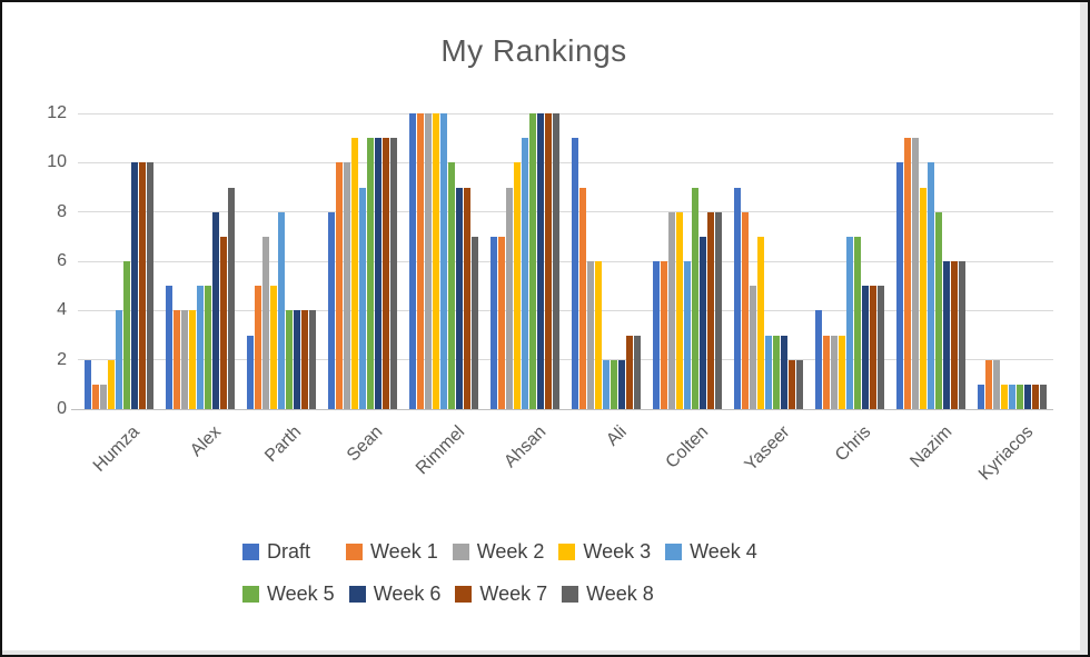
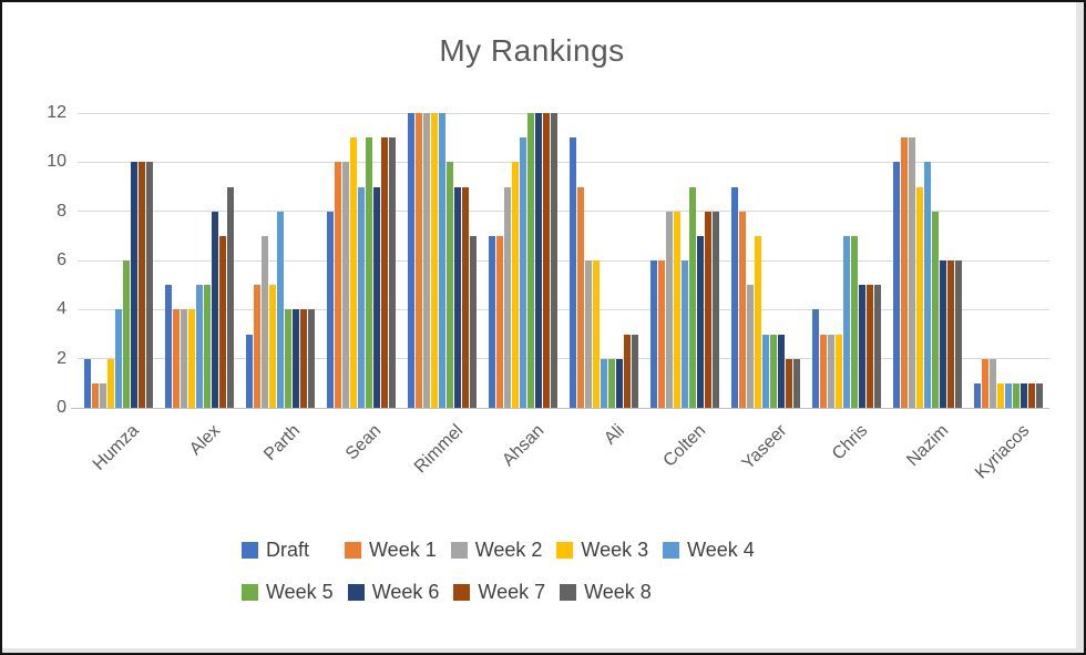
Week 6/Sean: 11 -> 9
